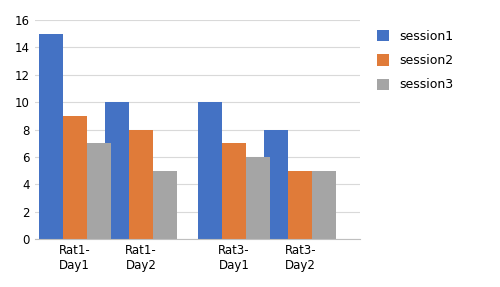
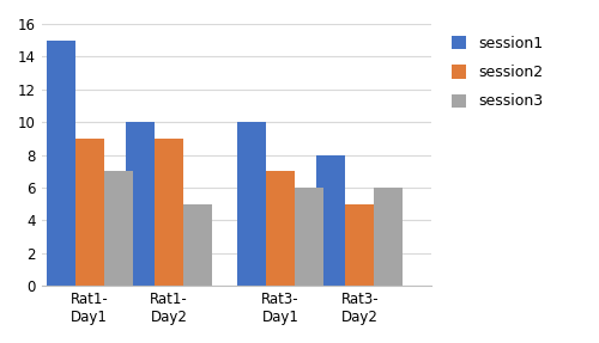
session2/Rat1- Day2: 8 -> 9
session3/Rat3- Day2: 5 -> 6
